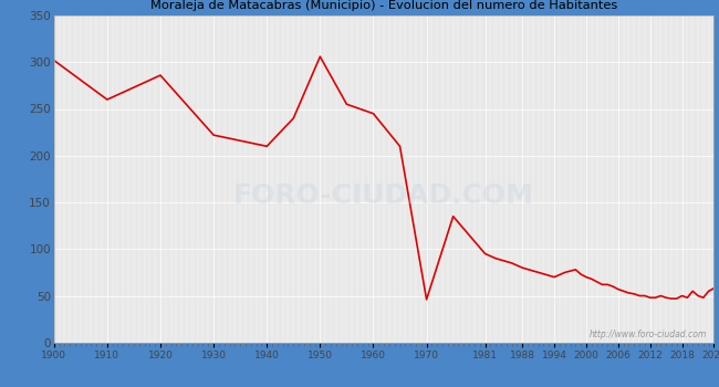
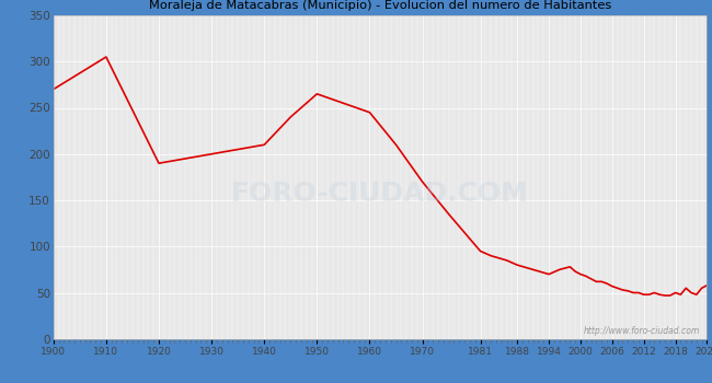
1900: 302 -> 270
1910: 260 -> 305
1920: 286 -> 190
1930: 222 -> 200
1950: 306 -> 265
1970: 46 -> 170
